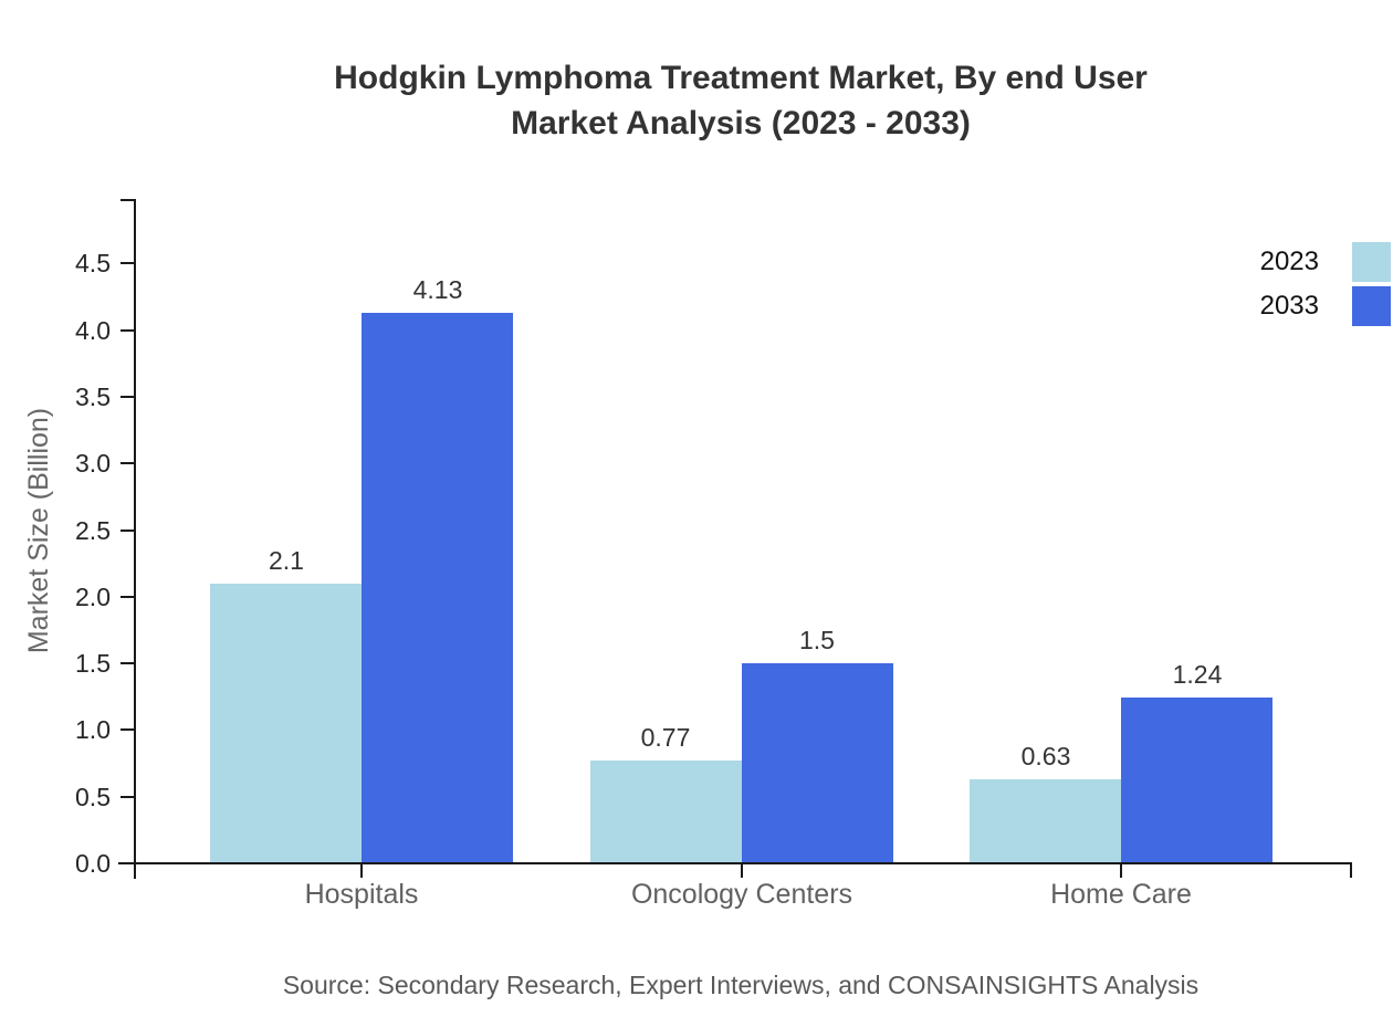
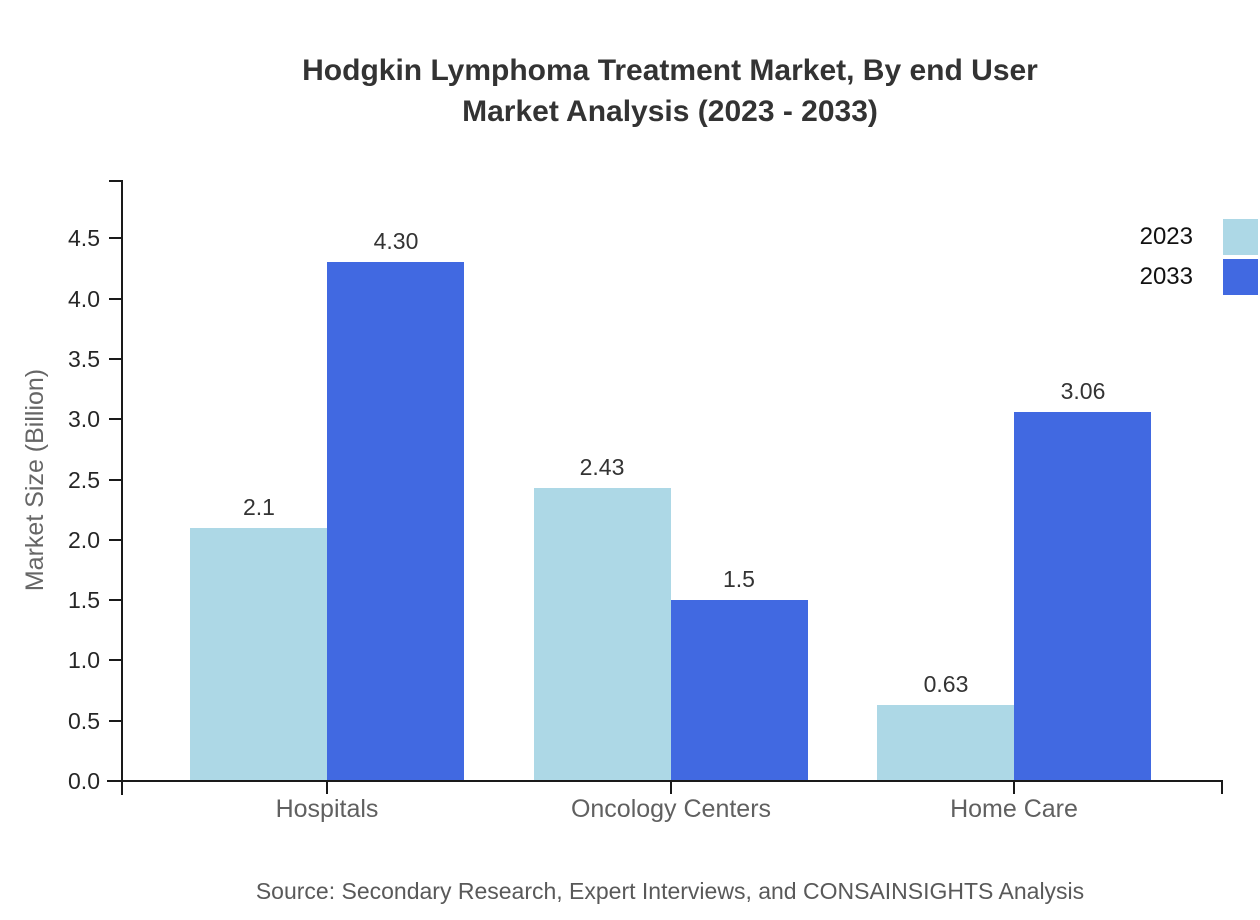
2033/Hospitals: 4.13 -> 4.30
2023/Oncology Centers: 0.77 -> 2.43
2033/Home Care: 1.24 -> 3.06
